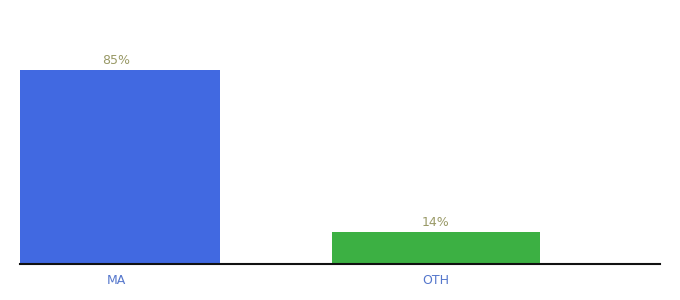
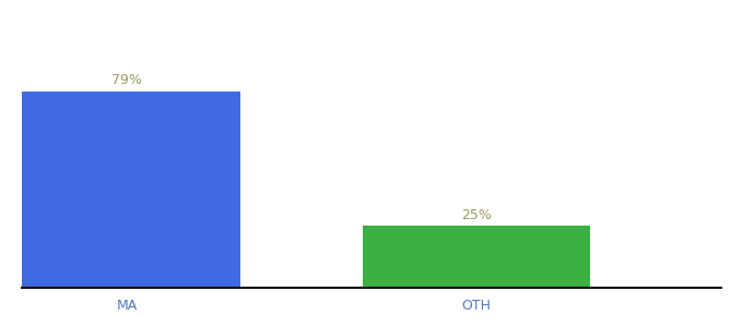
MA: 85% -> 79%
OTH: 14% -> 25%
